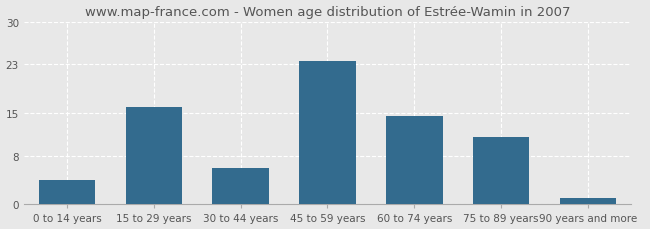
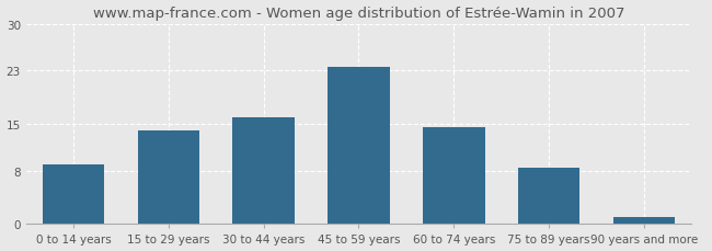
0 to 14 years: 4.0 -> 9.0
15 to 29 years: 16.0 -> 14.0
30 to 44 years: 6.0 -> 16.0
75 to 89 years: 11.0 -> 8.5
